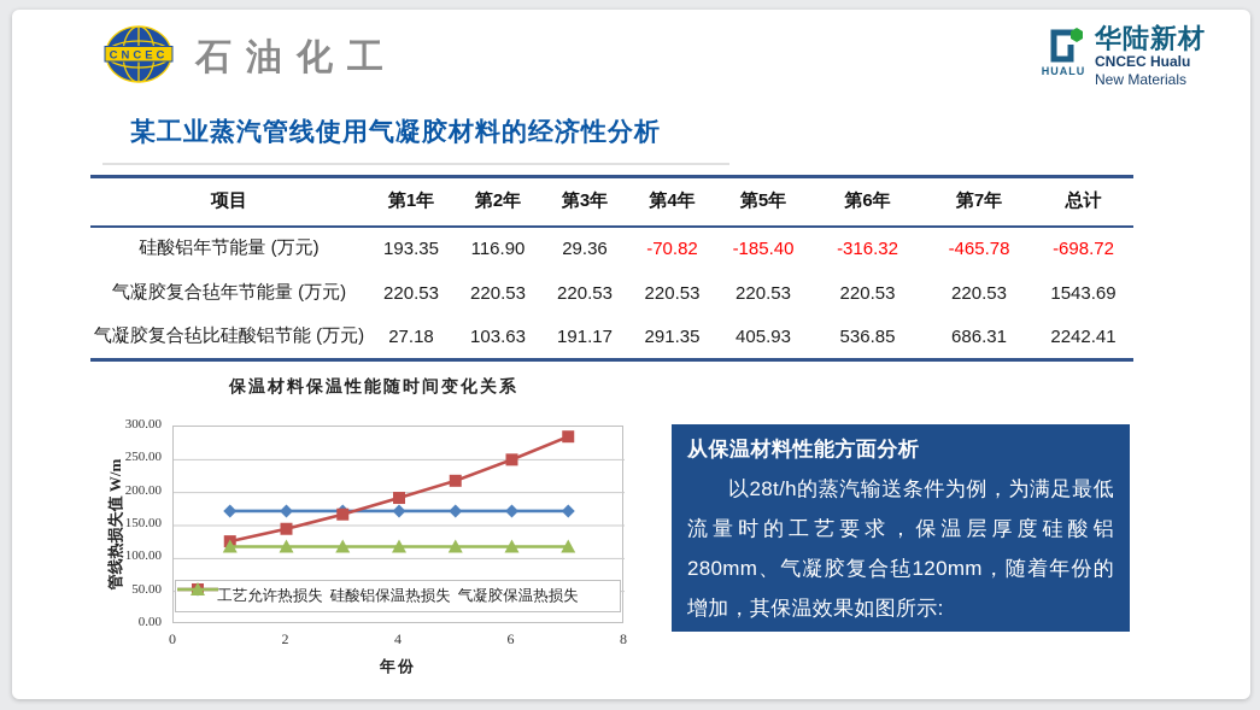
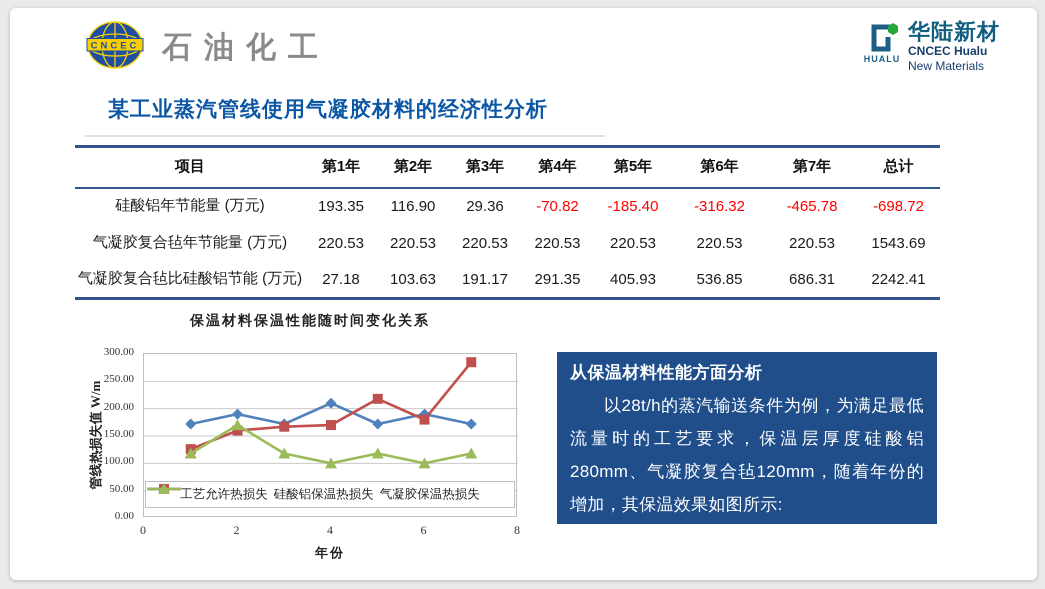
工艺允许热损失/2: 170 -> 190
硅酸铝保温热损失/2: 140 -> 160
气凝胶保温热损失/2: 120 -> 170
工艺允许热损失/4: 170 -> 210
硅酸铝保温热损失/4: 190 -> 170
气凝胶保温热损失/4: 120 -> 100
工艺允许热损失/6: 170 -> 190
硅酸铝保温热损失/6: 250 -> 180
气凝胶保温热损失/6: 120 -> 100
